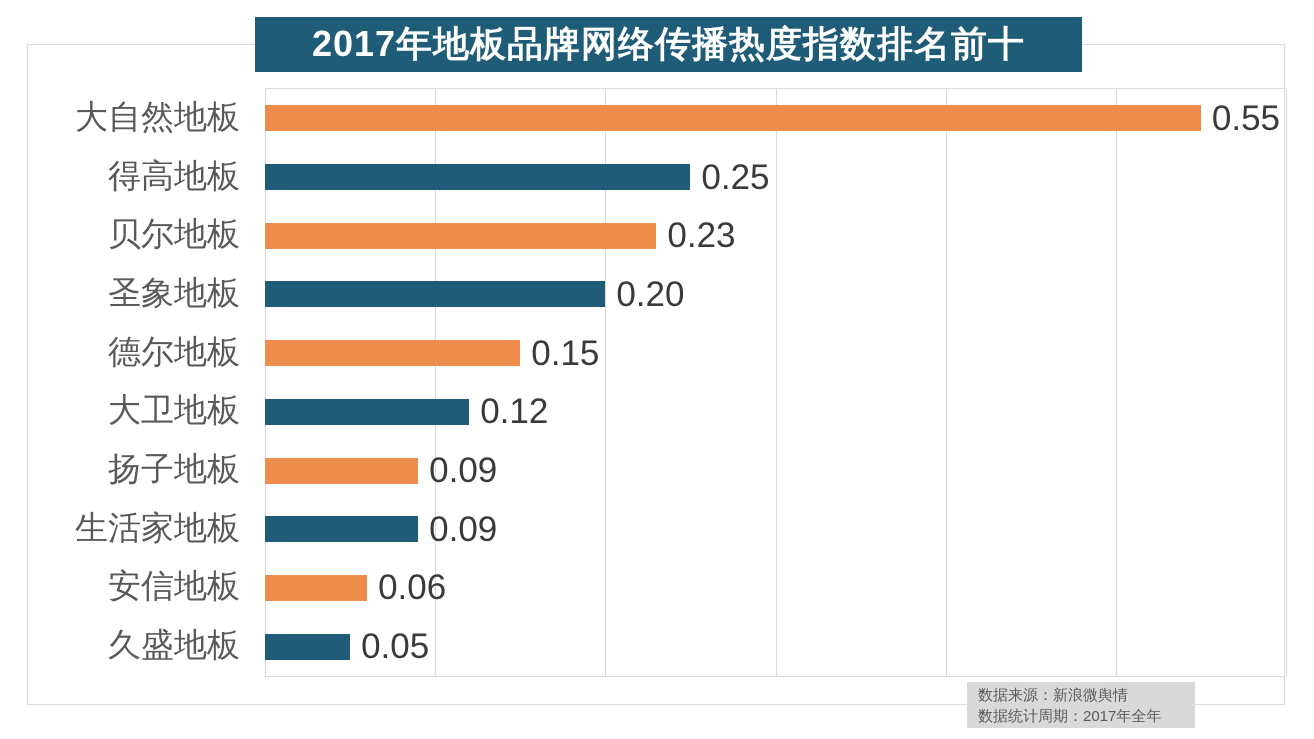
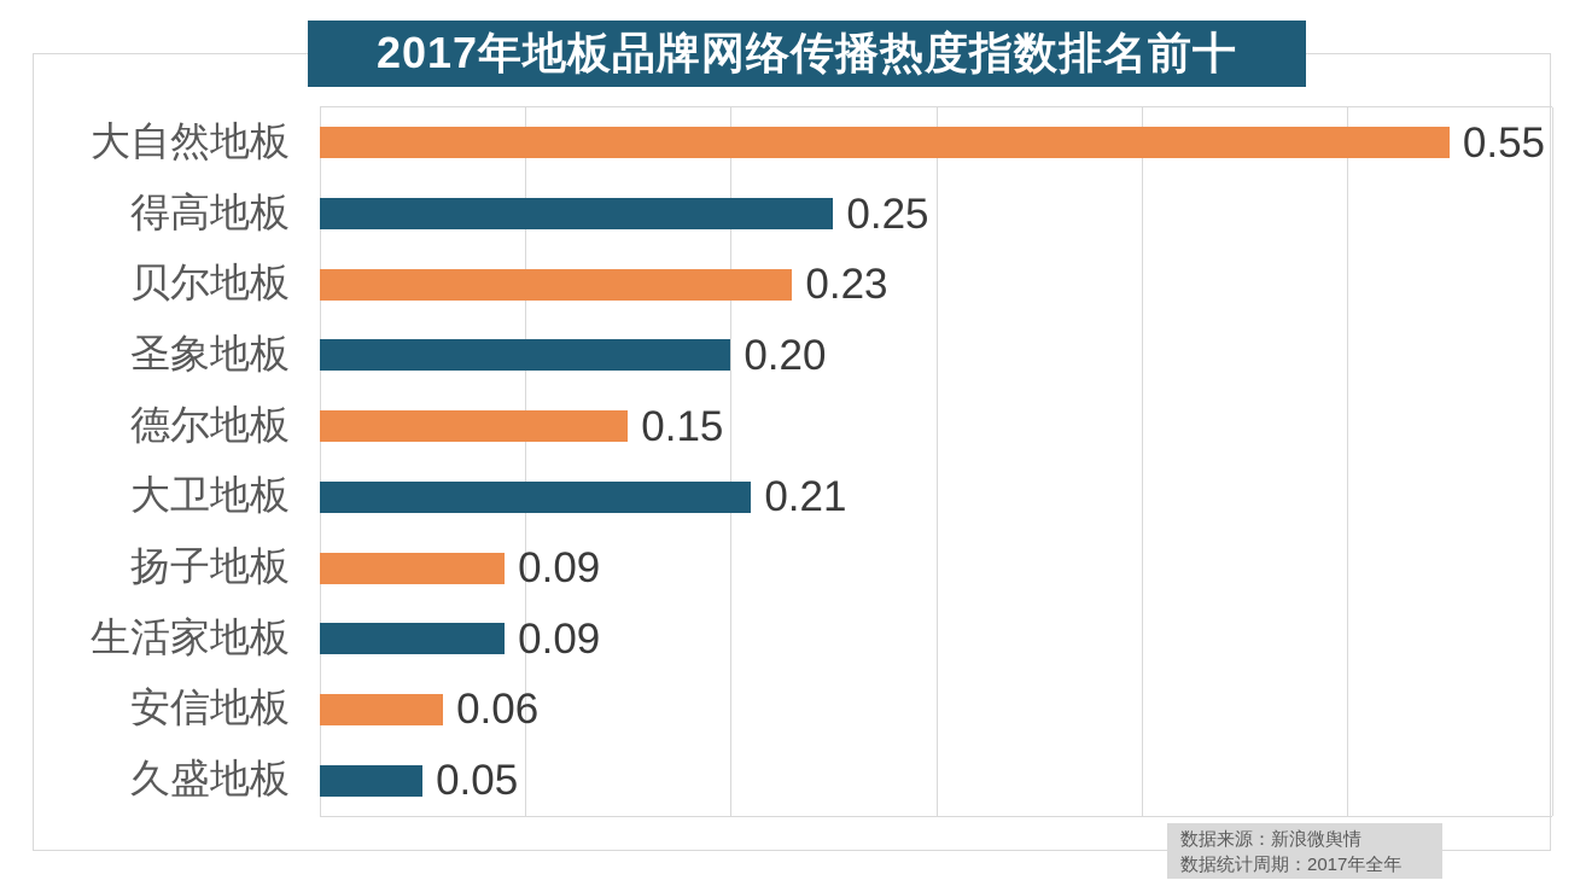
大卫地板: 0.12 -> 0.21
